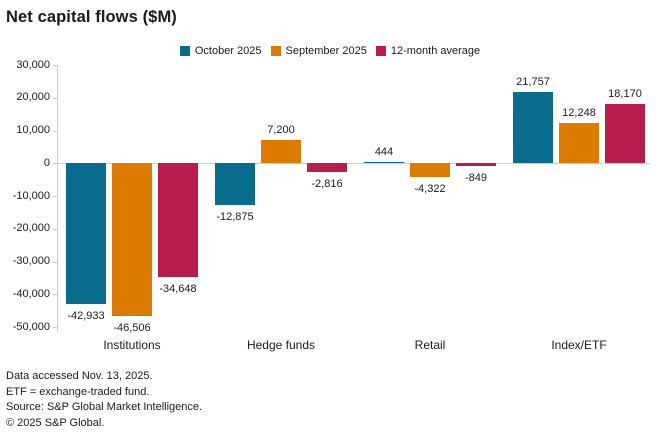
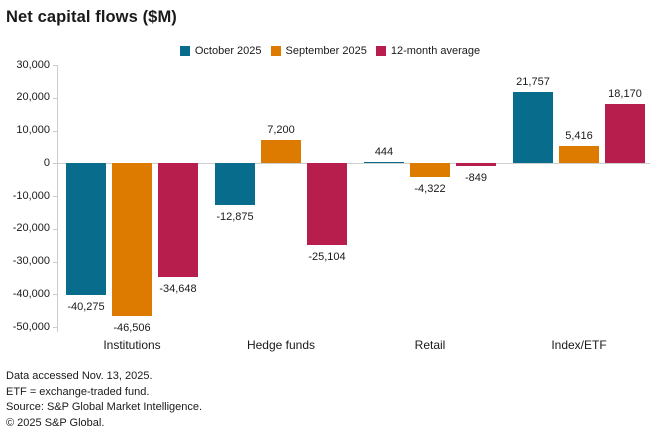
October 2025/Institutions: -42,933 -> -40,275
12-month average/Hedge funds: -2,816 -> -25,104
September 2025/Index/ETF: 12,248 -> 5,416
